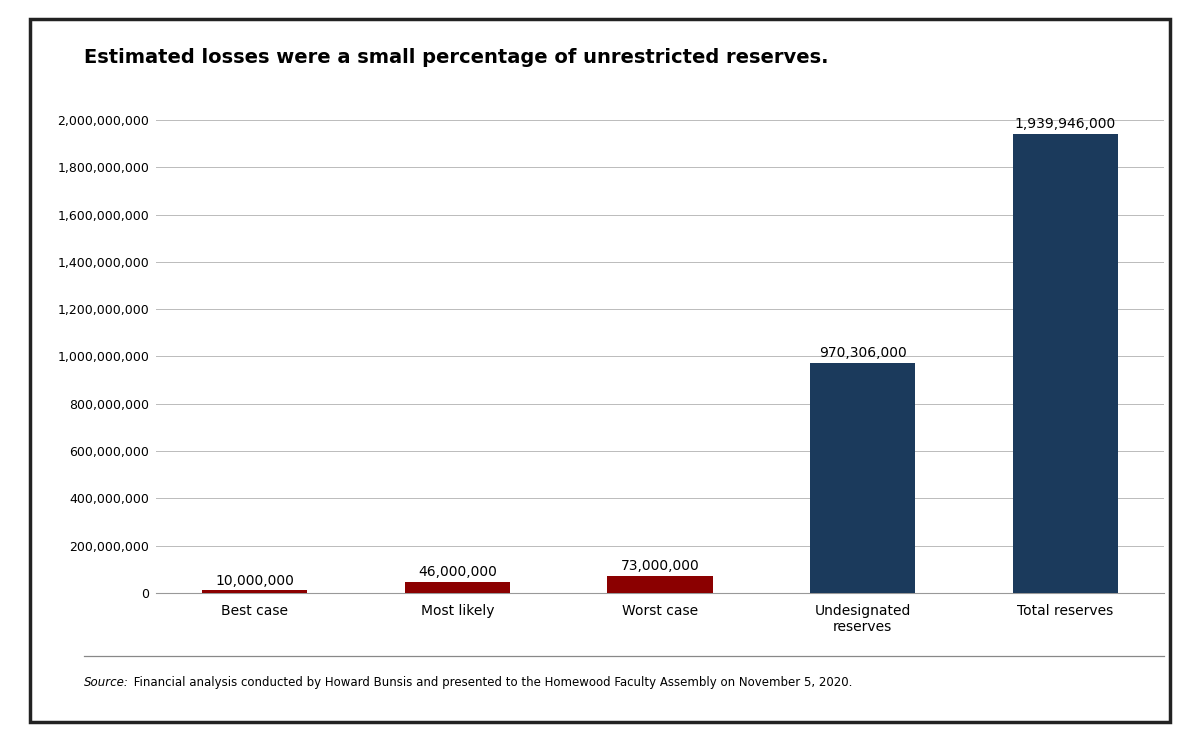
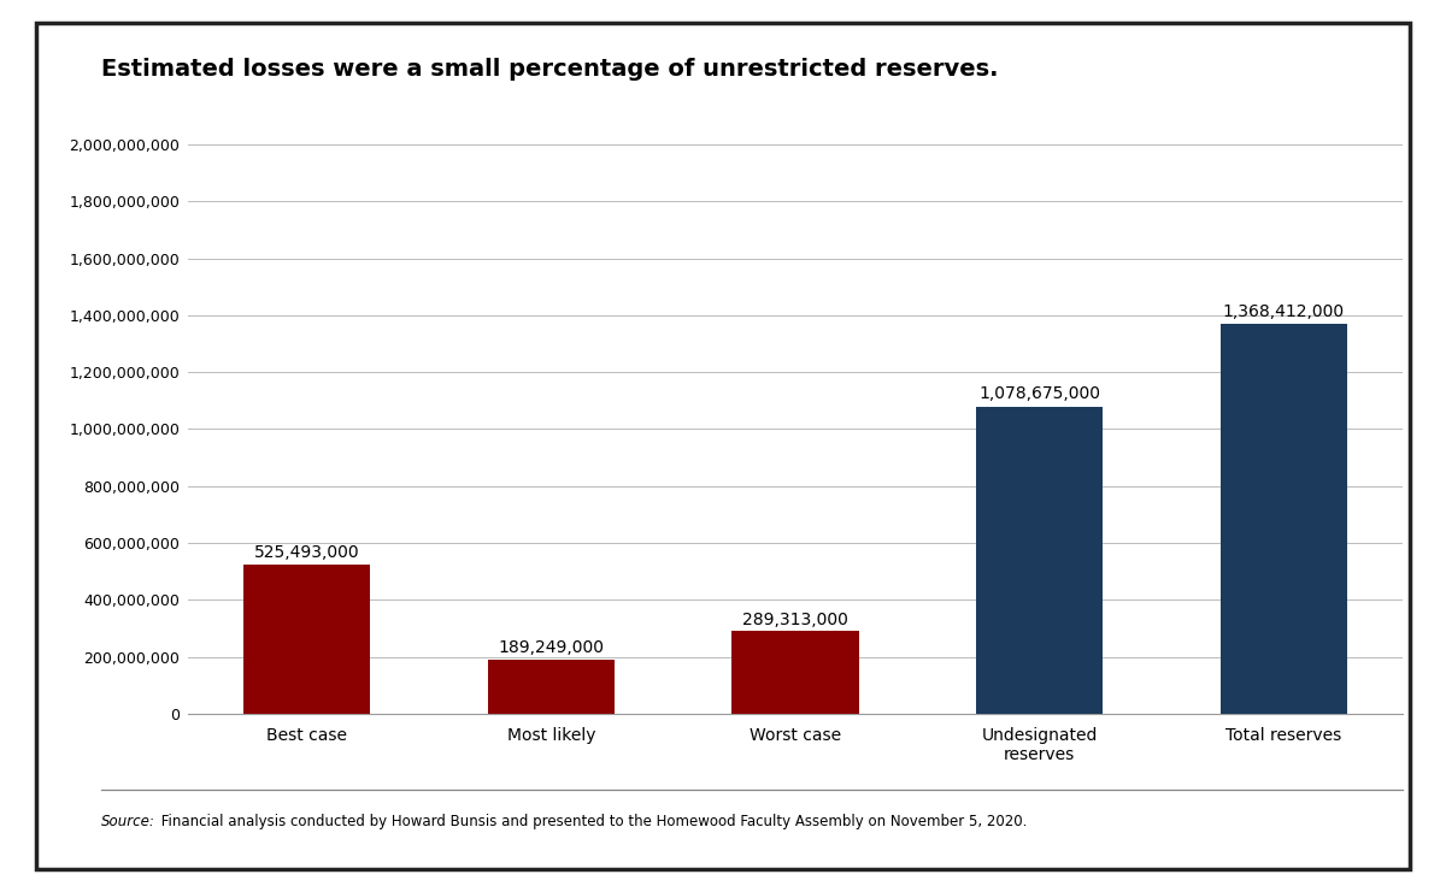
Best case: 10,000,000 -> 525,493,000
Most likely: 46,000,000 -> 189,249,000
Worst case: 73,000,000 -> 289,313,000
Undesignated reserves: 970,306,000 -> 1,078,675,000
Total reserves: 1,939,946,000 -> 1,368,412,000
